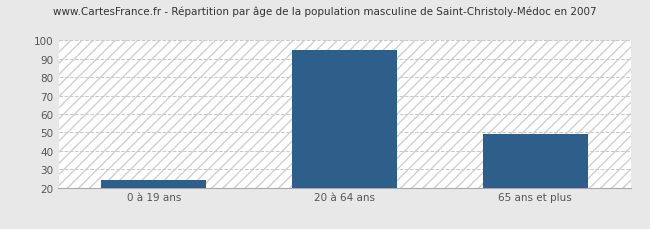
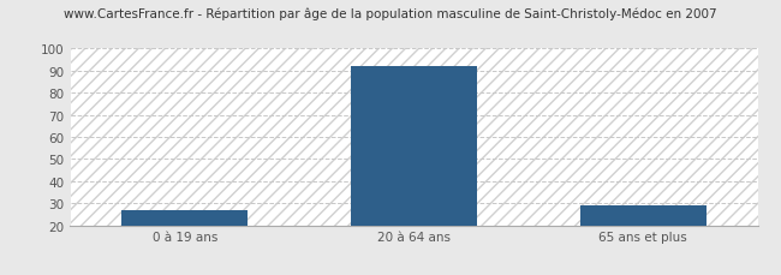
0 à 19 ans: 24 -> 27
20 à 64 ans: 95 -> 92
65 ans et plus: 49 -> 29
